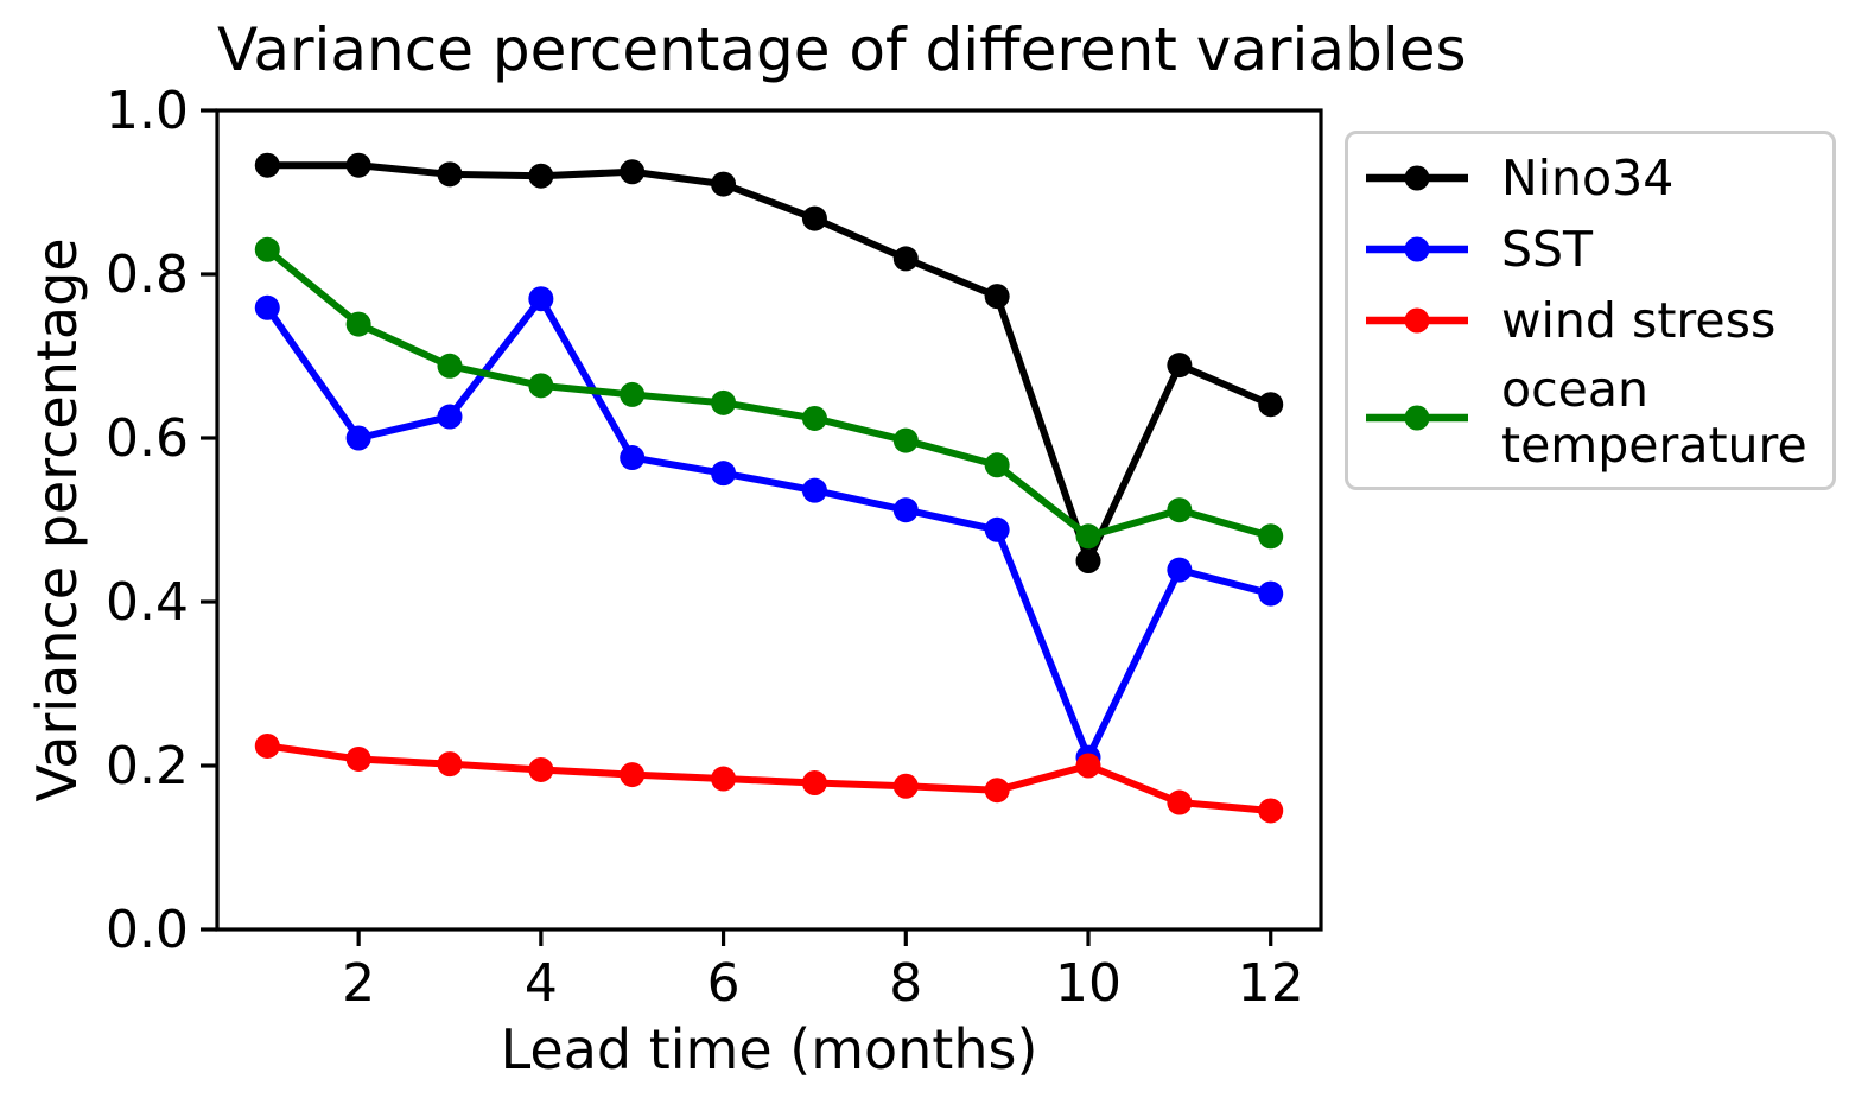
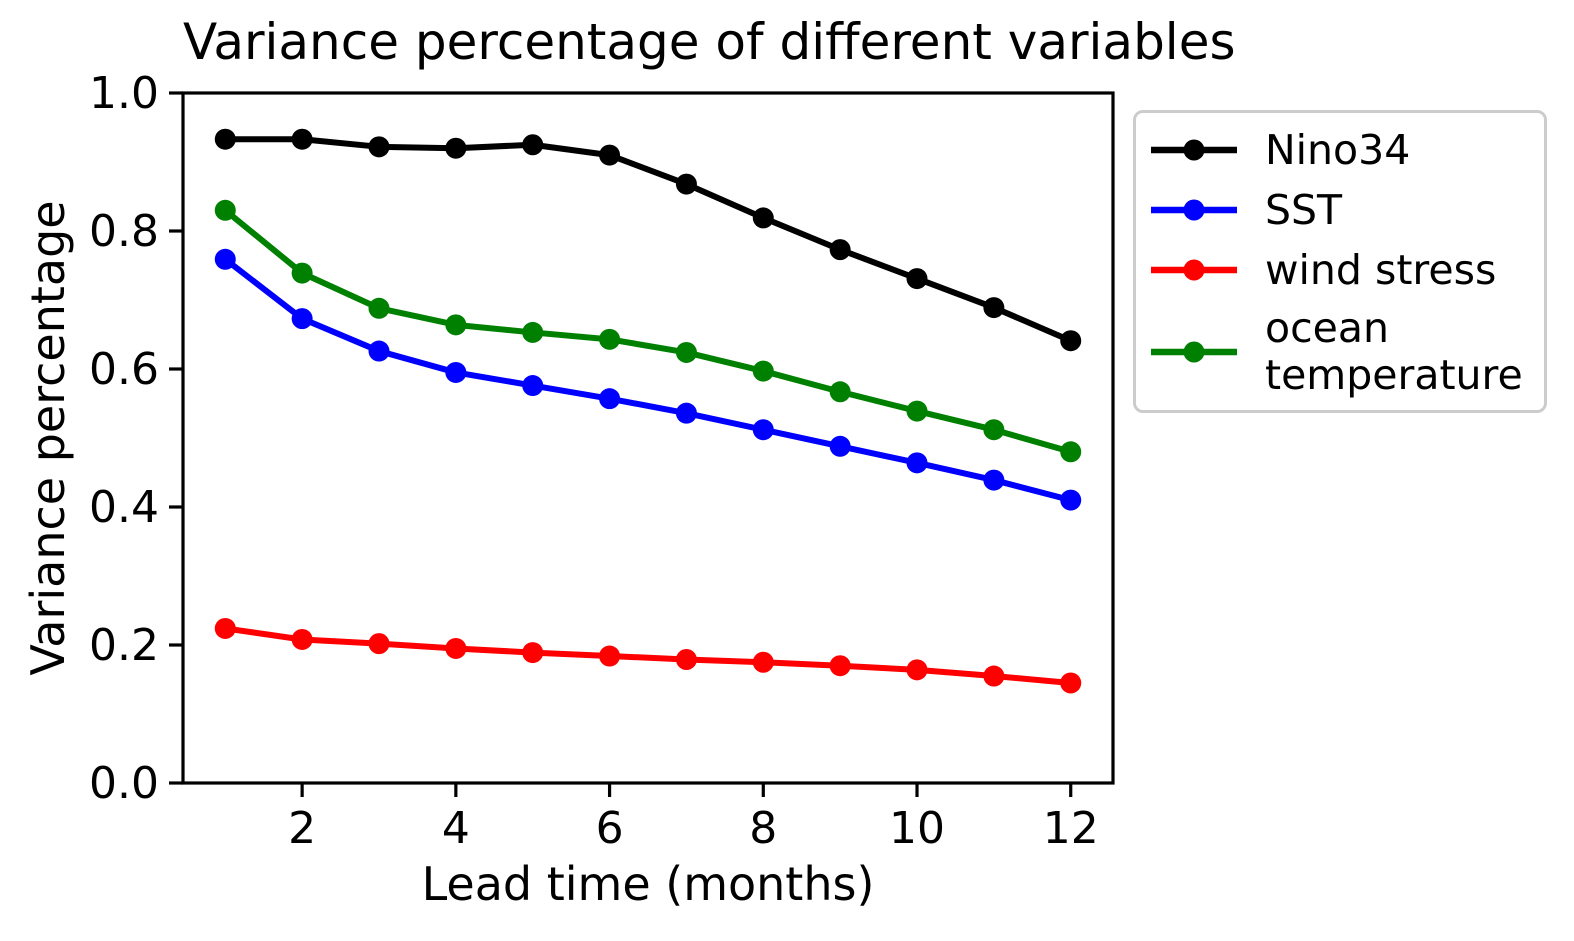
SST/2: 0.60 -> 0.67
SST/4: 0.77 -> 0.59
Nino34/10: 0.45 -> 0.73
SST/10: 0.21 -> 0.46
wind stress/10: 0.20 -> 0.16
ocean temperature/10: 0.48 -> 0.54
